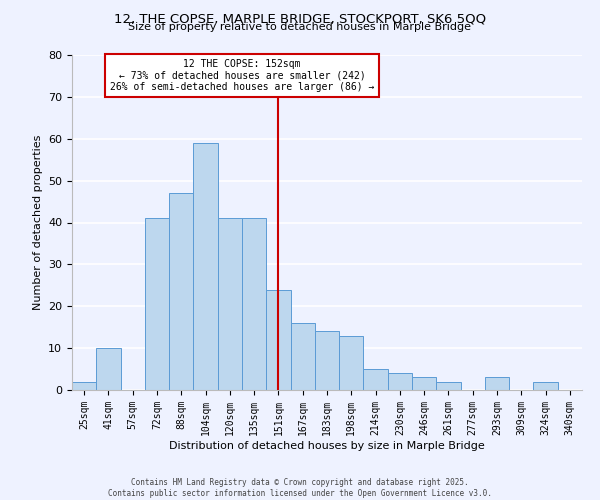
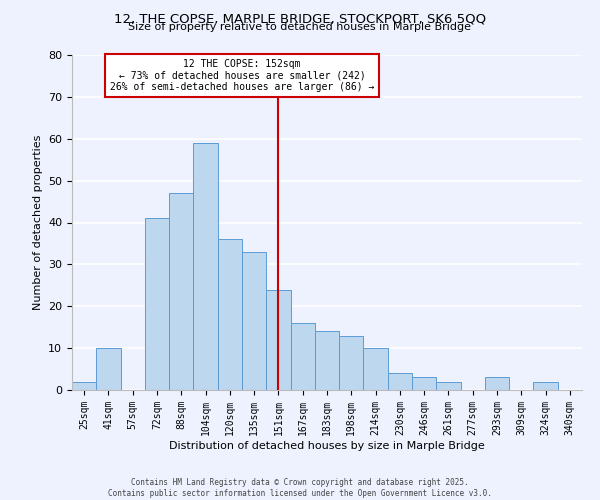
120sqm: 41 -> 36
135sqm: 41 -> 33
214sqm: 5 -> 10
